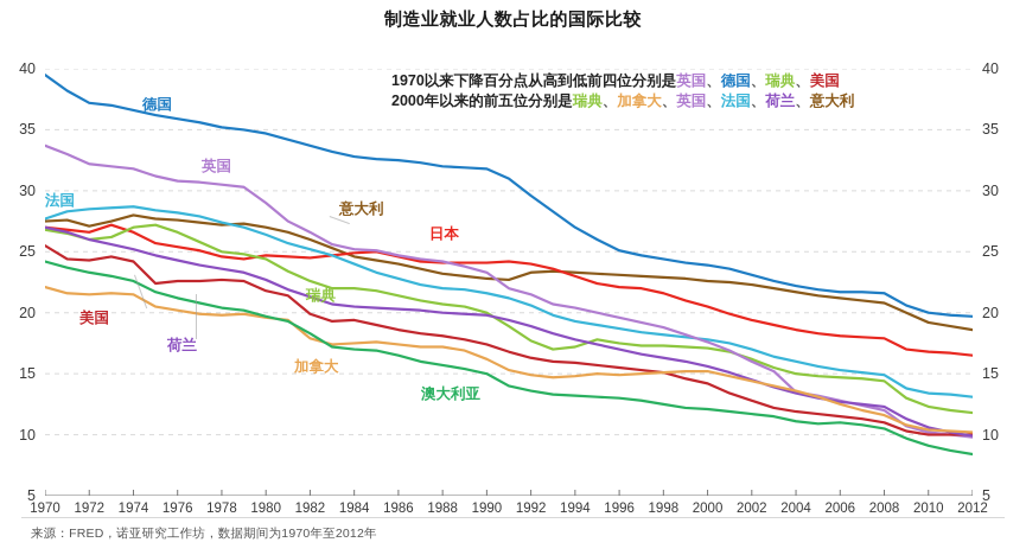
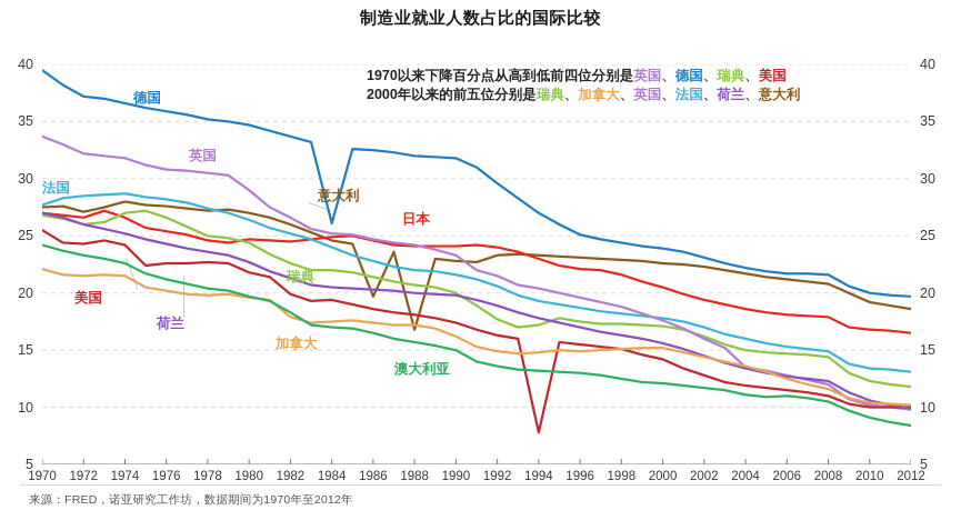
德国/1984: 32.8 -> 26.1
意大利/1986: 24.0 -> 19.7
意大利/1988: 23.2 -> 16.8
美国/1994: 15.9 -> 7.8
